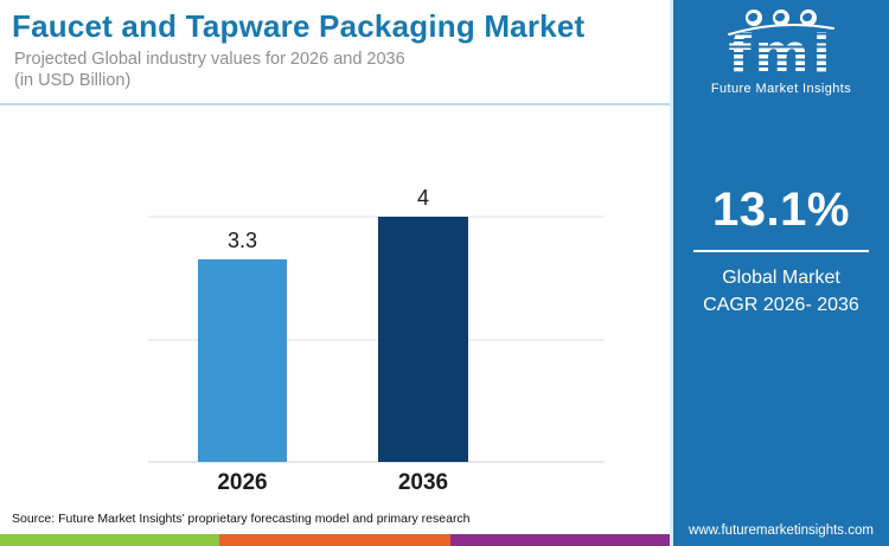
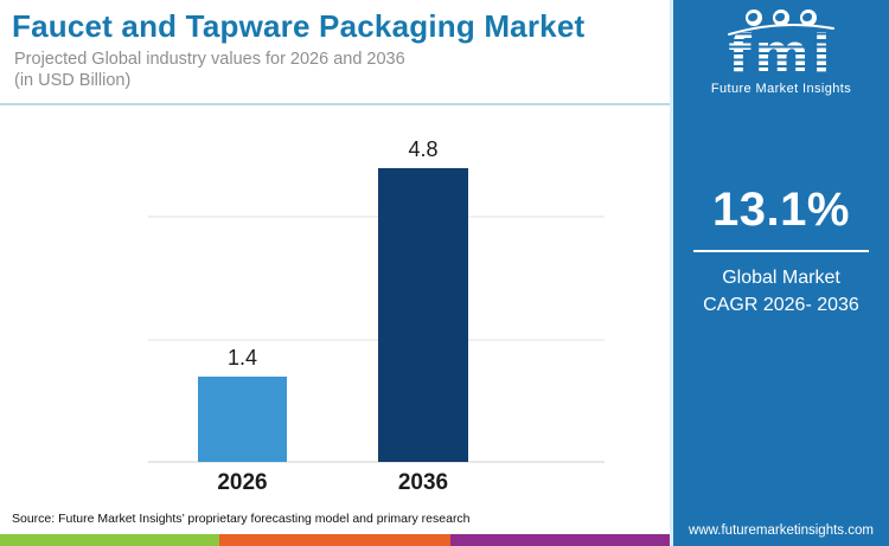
2026: 3.3 -> 1.4
2036: 4 -> 4.8
